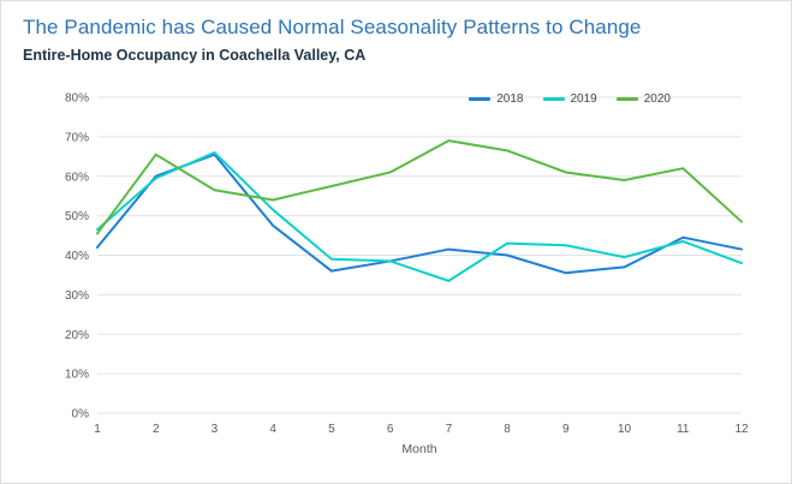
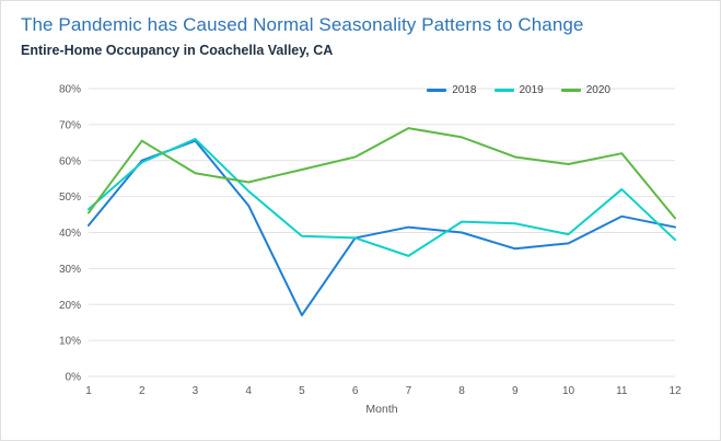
2018/5: 36% -> 17%
2019/11: 44% -> 52%
2020/12: 48% -> 44%
